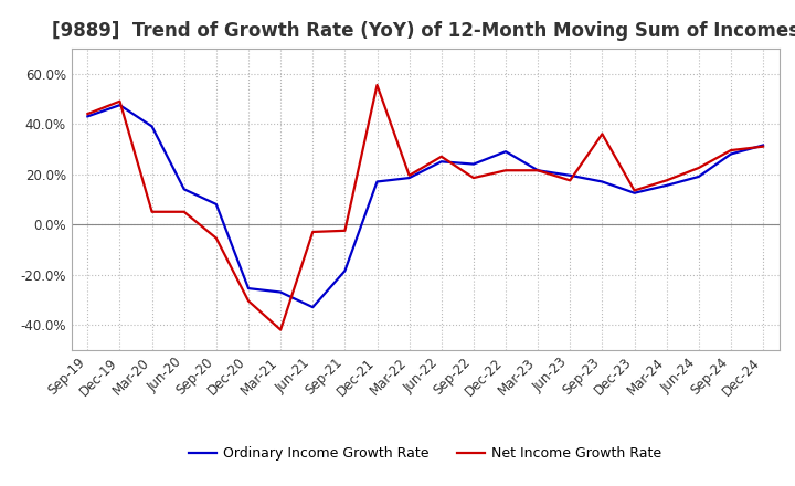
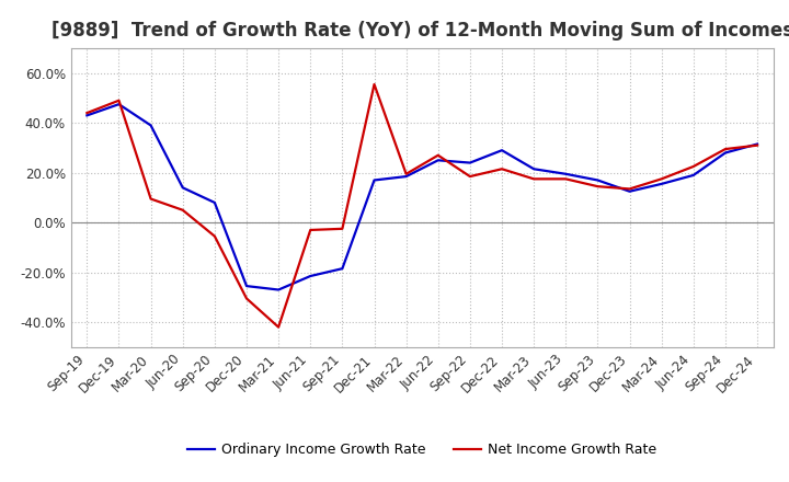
Net Income Growth Rate/Mar-20: 5.0% -> 9.5%
Ordinary Income Growth Rate/Jun-21: -33.0% -> -21.5%
Net Income Growth Rate/Mar-23: 21.5% -> 17.5%
Net Income Growth Rate/Sep-23: 36.0% -> 14.5%
